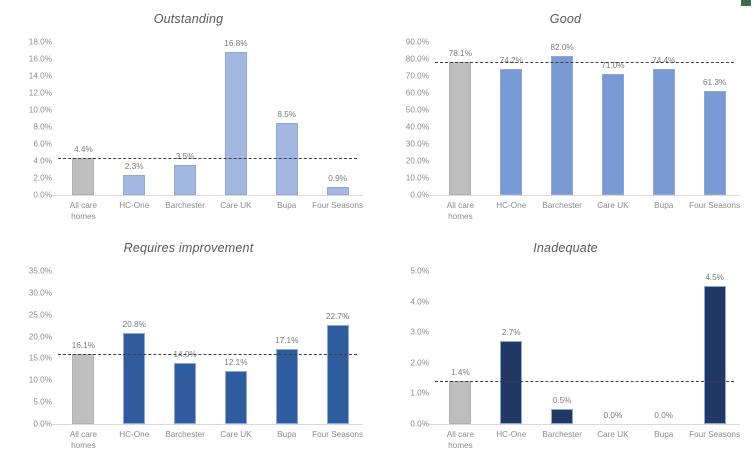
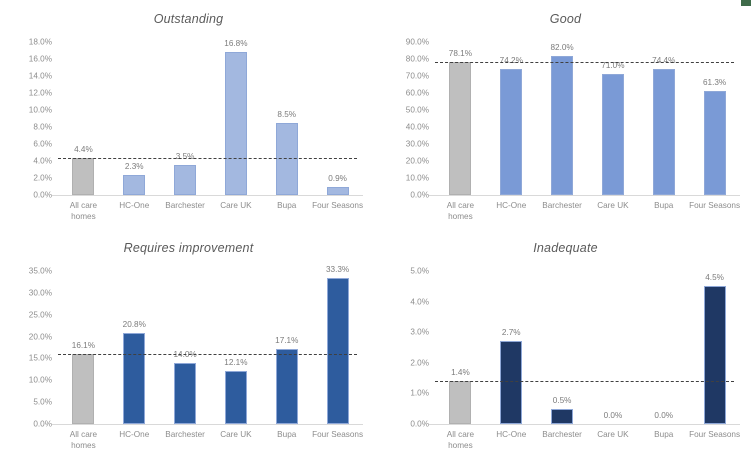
Requires improvement/Four Seasons: 22.7% -> 33.3%
